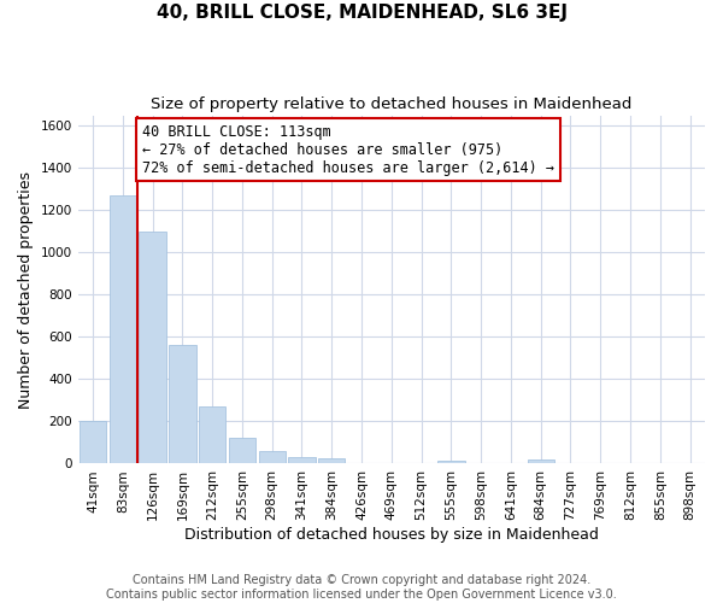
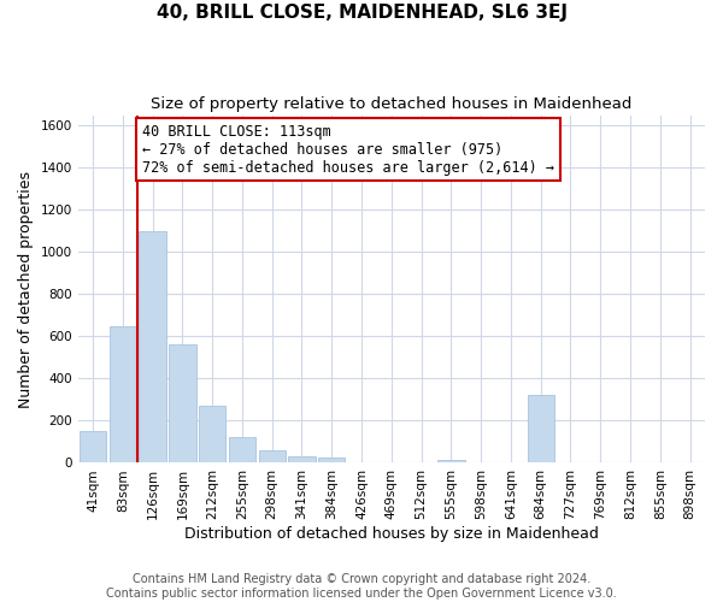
41sqm: 200 -> 150
83sqm: 1270 -> 650
684sqm: 20 -> 320
